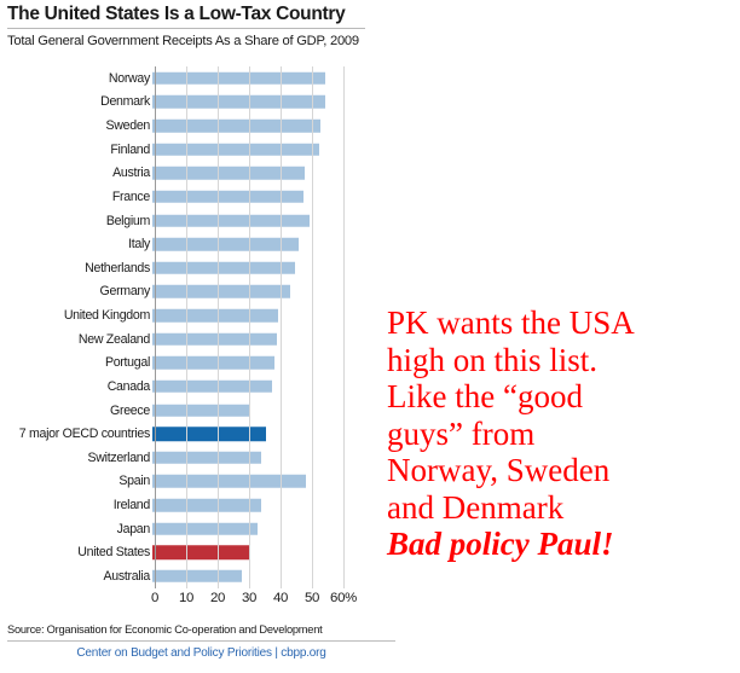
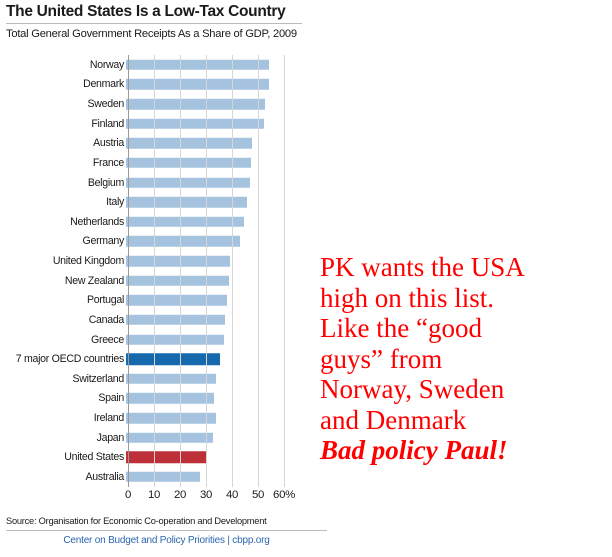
Belgium: 50% -> 48%
Greece: 31% -> 38%
Spain: 49% -> 34%
